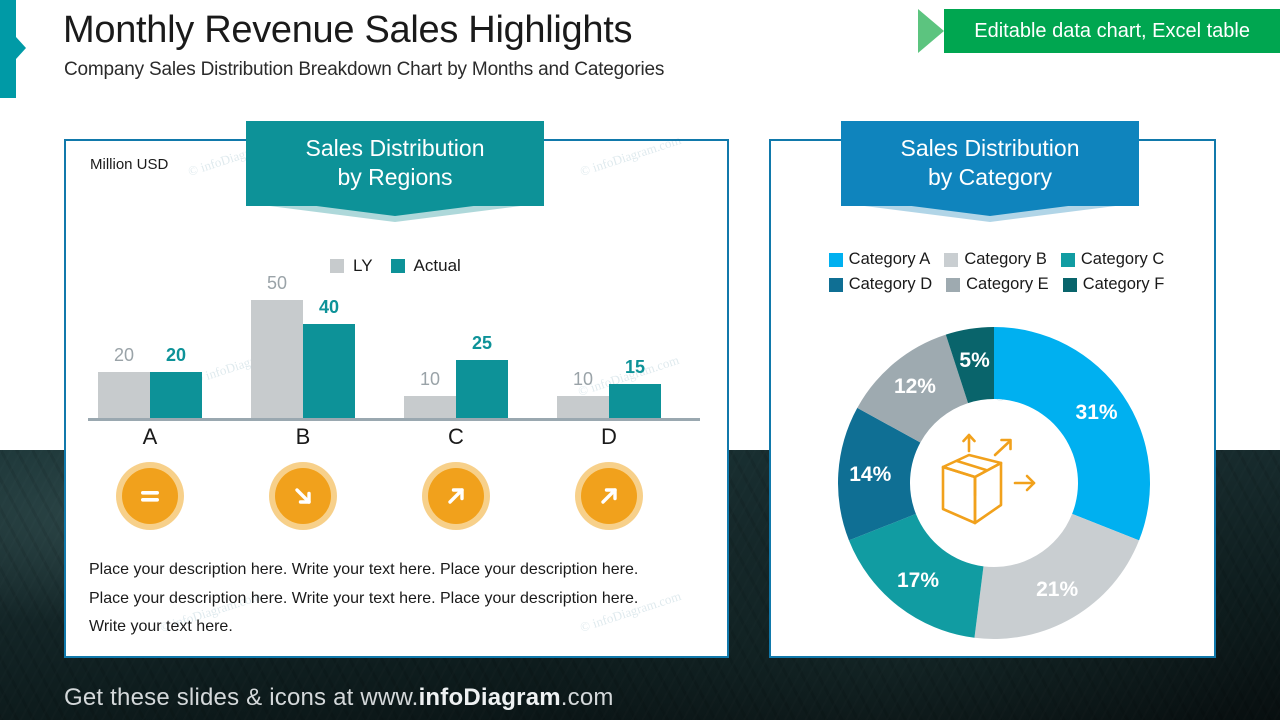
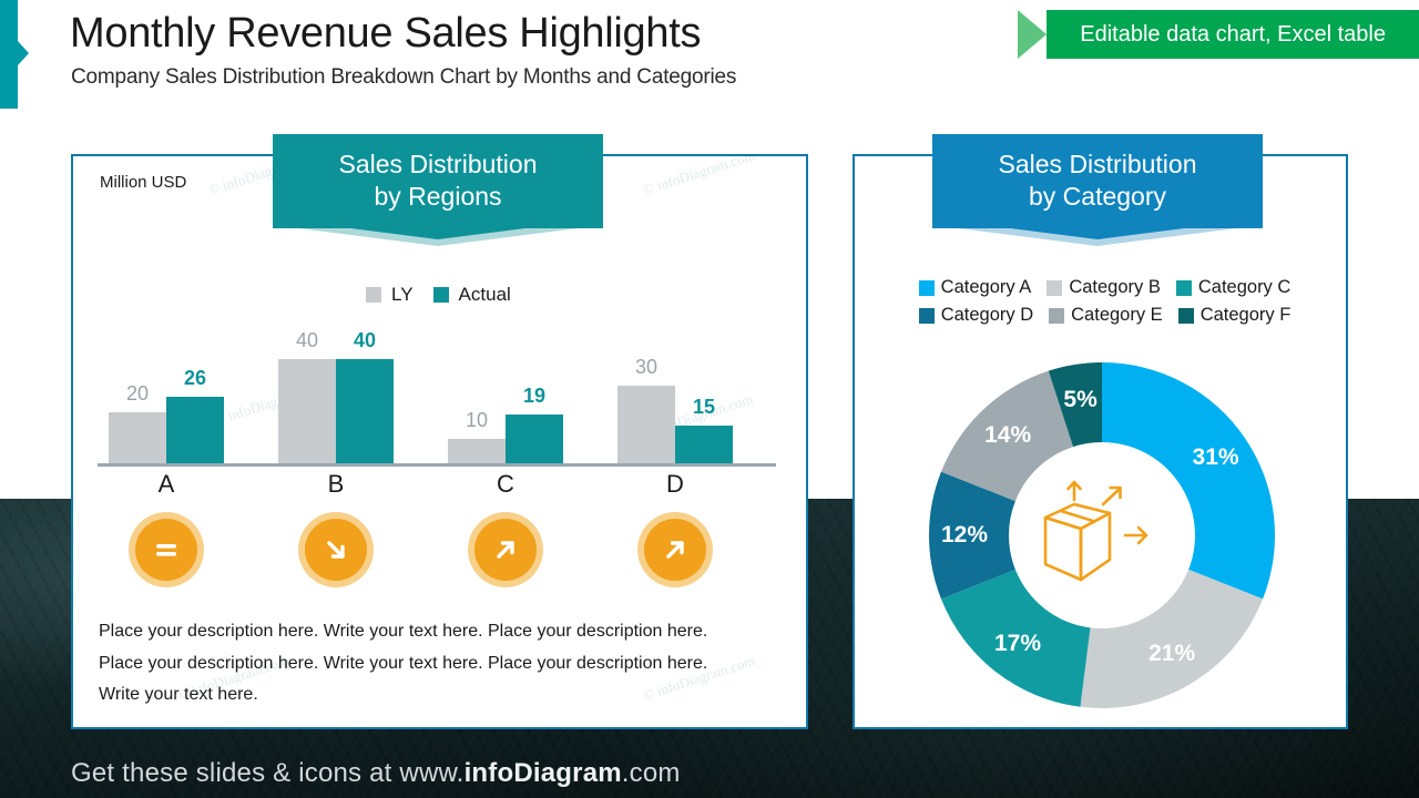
Sales Distribution by Regions/Actual/A: 20 -> 26
Sales Distribution by Regions/LY/B: 50 -> 40
Sales Distribution by Regions/Actual/C: 25 -> 19
Sales Distribution by Regions/LY/D: 10 -> 30
Sales Distribution by Category/Category D: 14% -> 12%
Sales Distribution by Category/Category E: 12% -> 14%
